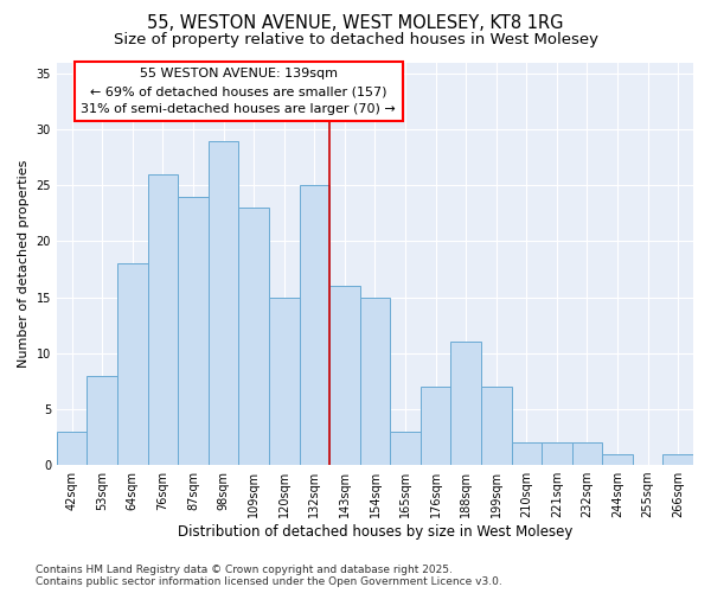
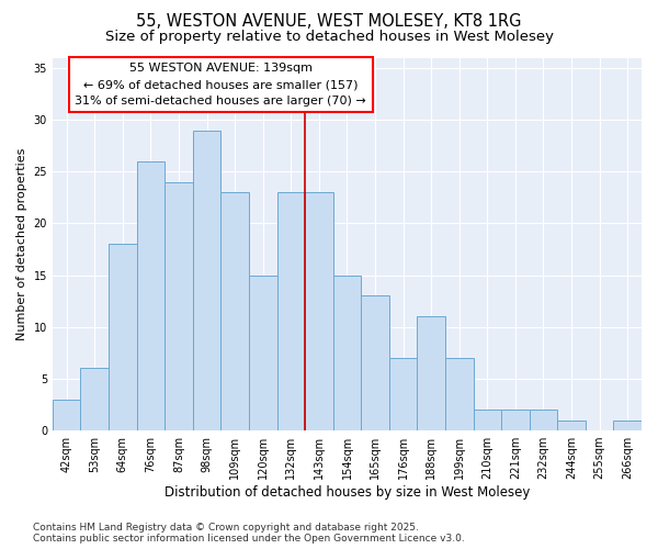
53sqm: 8 -> 6
132sqm: 25 -> 23
143sqm: 16 -> 23
165sqm: 3 -> 13
